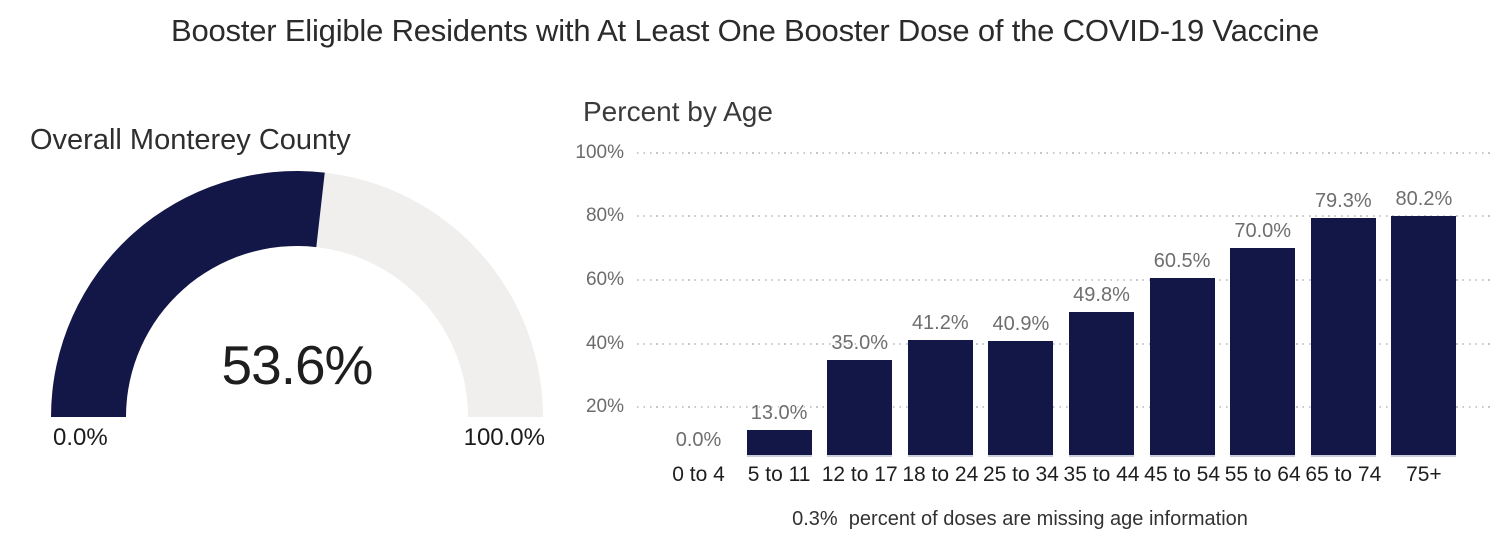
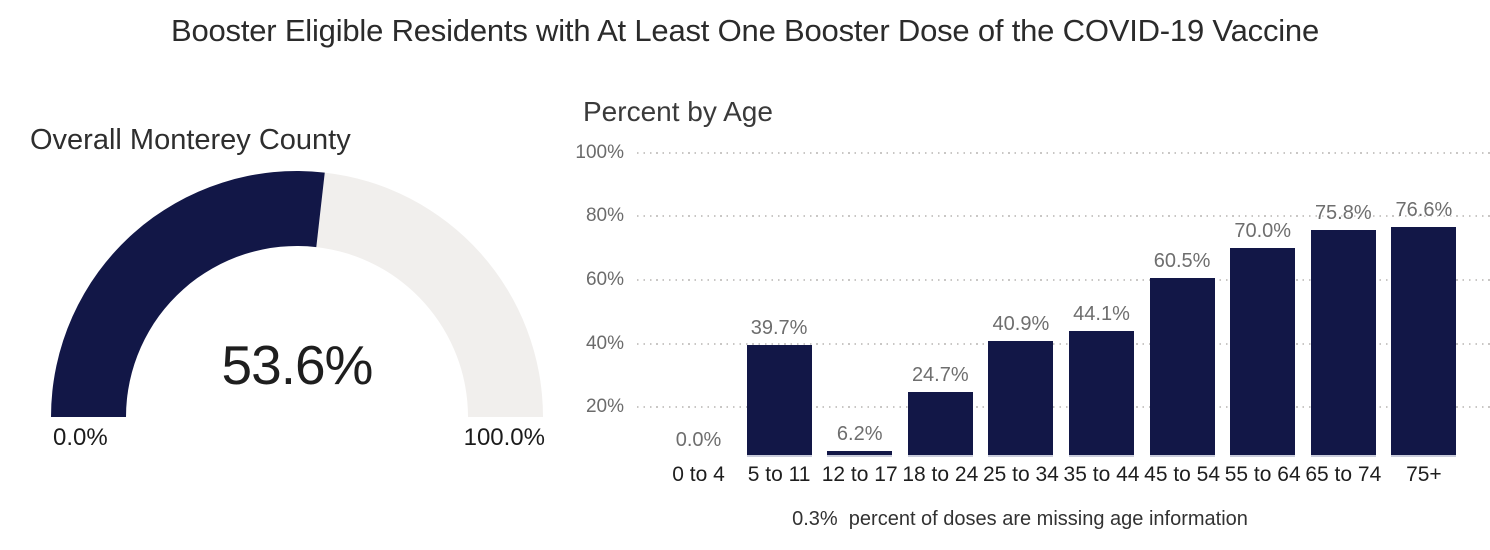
Percent by Age/5 to 11: 13.0% -> 39.7%
Percent by Age/12 to 17: 35.0% -> 6.2%
Percent by Age/18 to 24: 41.2% -> 24.7%
Percent by Age/35 to 44: 49.8% -> 44.1%
Percent by Age/65 to 74: 79.3% -> 75.8%
Percent by Age/75+: 80.2% -> 76.6%
